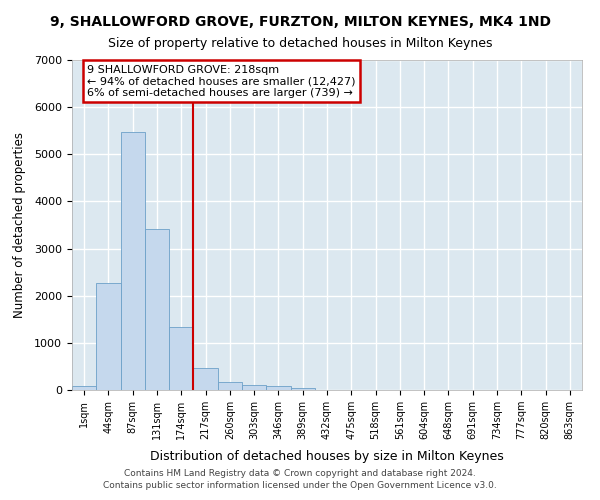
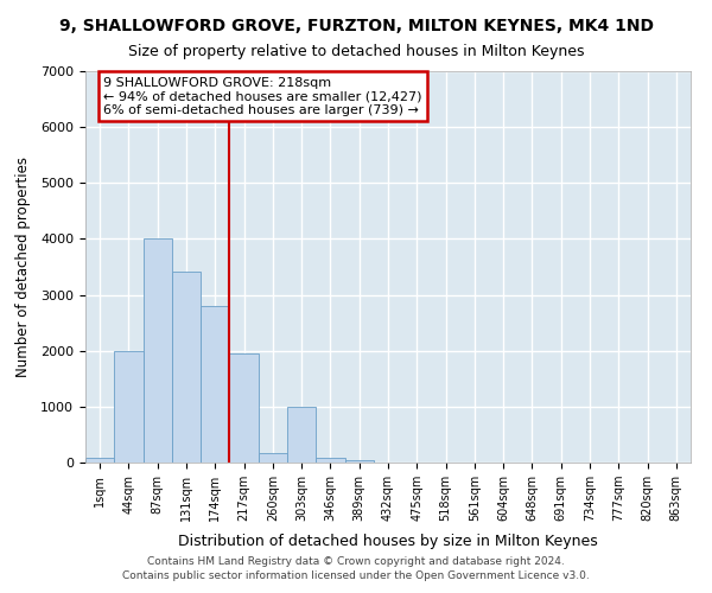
44sqm: 2270 -> 2000
87sqm: 5480 -> 4000
174sqm: 1340 -> 2800
217sqm: 460 -> 1950
303sqm: 100 -> 1000
